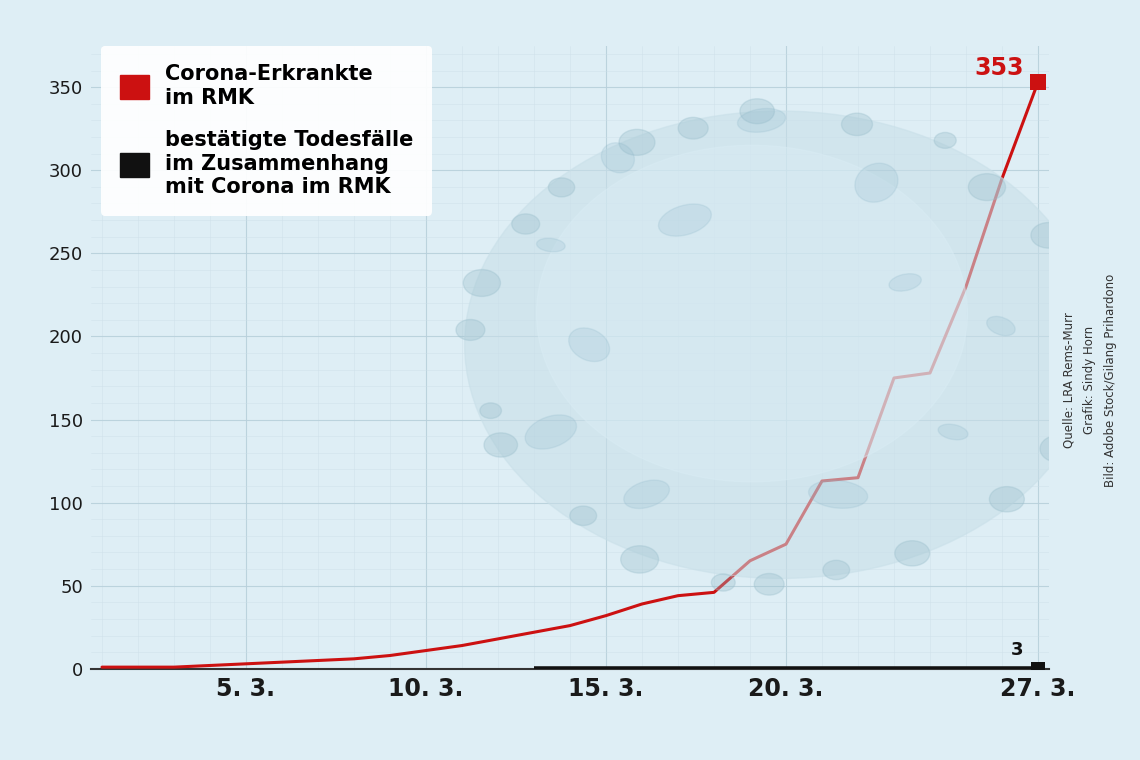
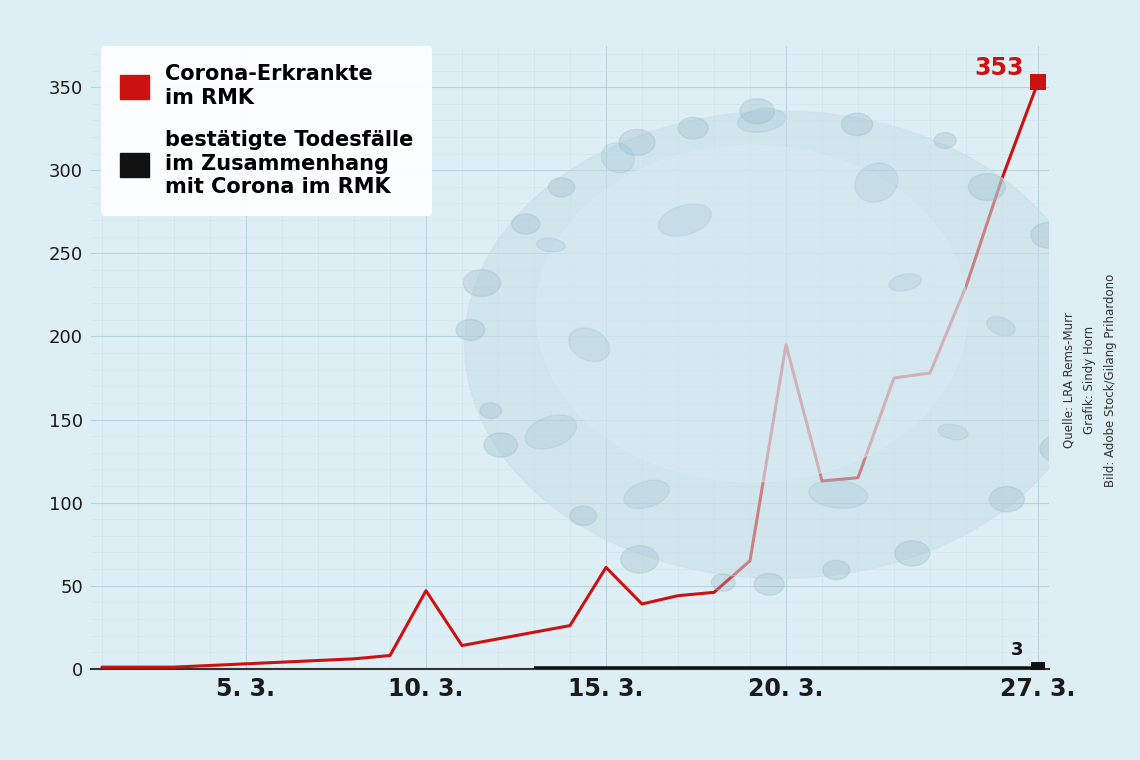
10. 3.: 11 -> 47
15. 3.: 32 -> 61
20. 3.: 75 -> 195
